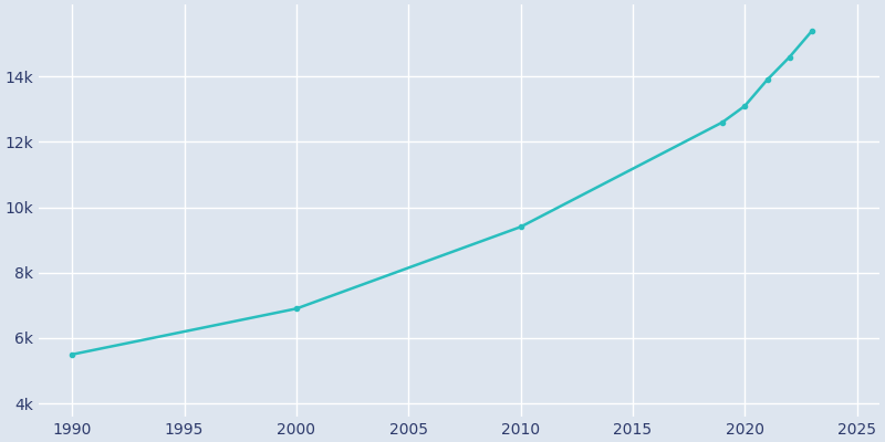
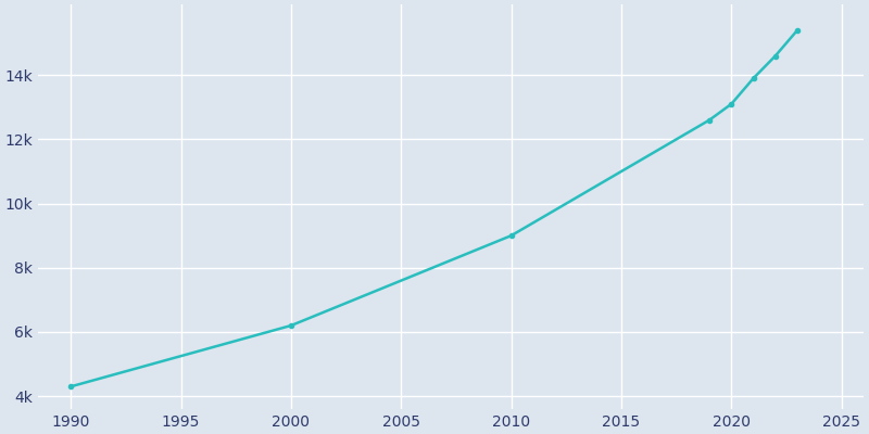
1990: 5.5k -> 4.3k
2000: 6.9k -> 6.2k
2010: 9.4k -> 9.0k
